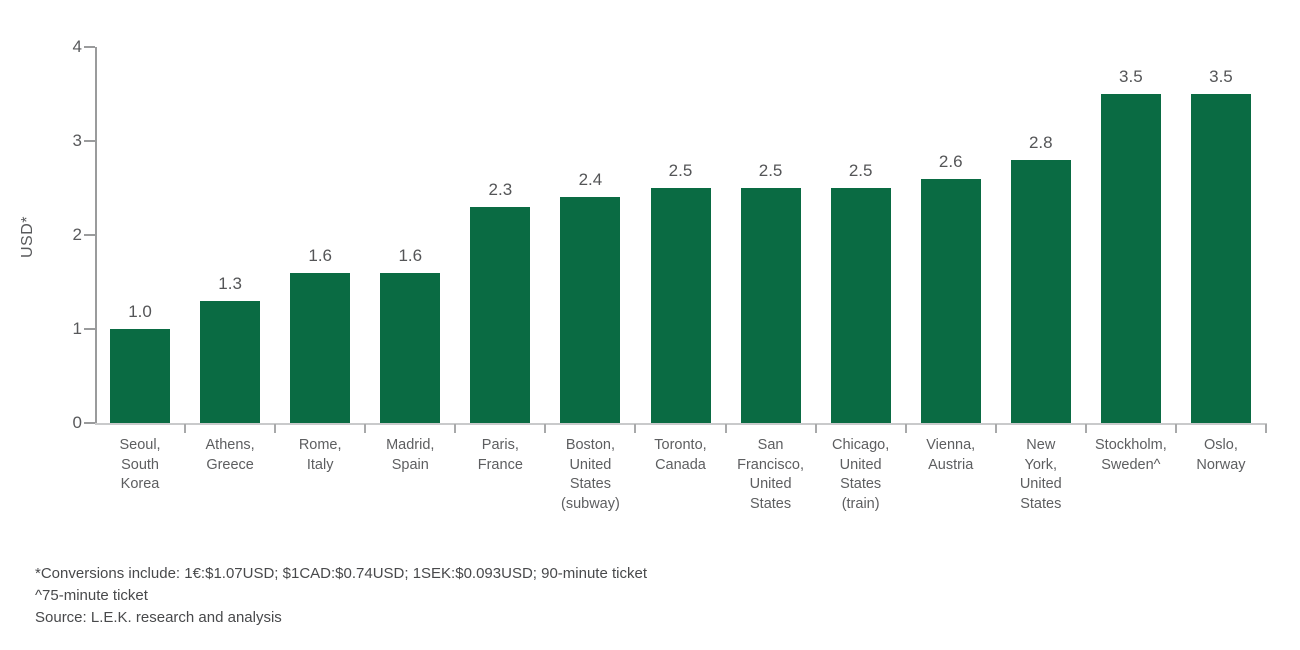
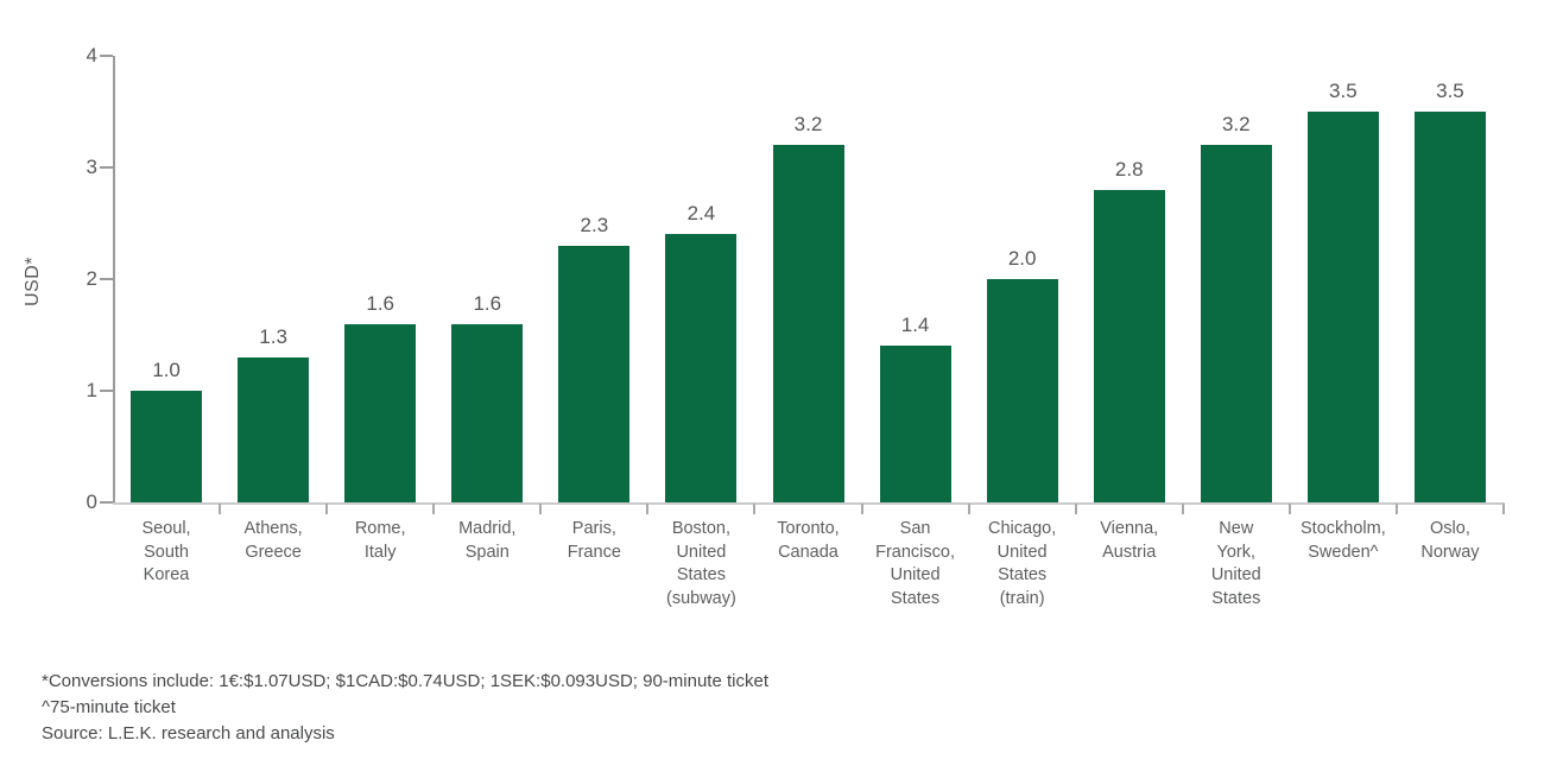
Toronto, Canada: 2.5 -> 3.2
San Francisco, United States: 2.5 -> 1.4
Chicago, United States (train): 2.5 -> 2.0
Vienna, Austria: 2.6 -> 2.8
New York, United States: 2.8 -> 3.2
